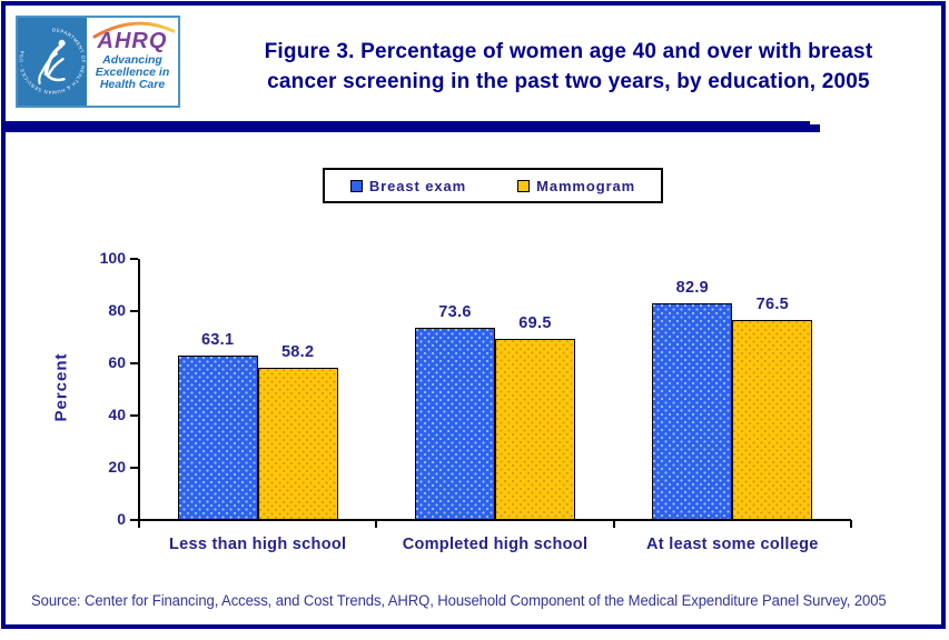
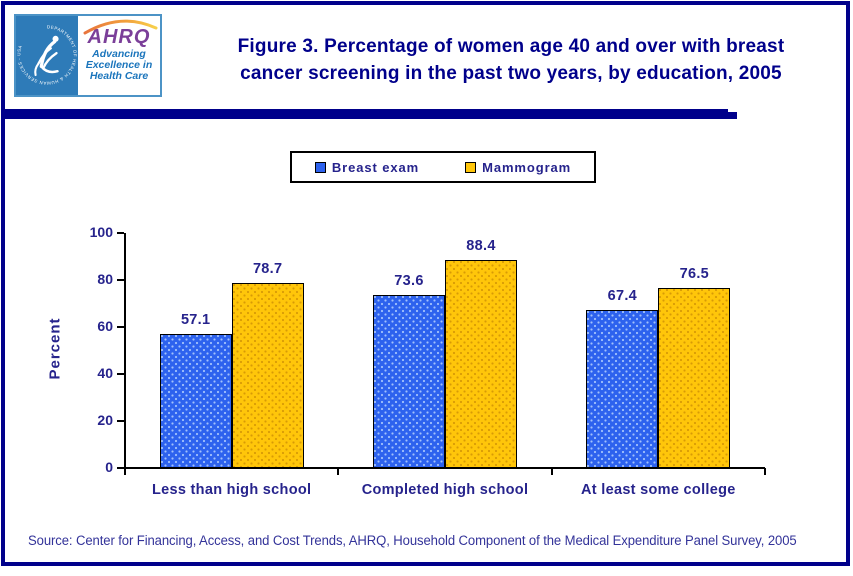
Breast exam/Less than high school: 63.1 -> 57.1
Mammogram/Less than high school: 58.2 -> 78.7
Mammogram/Completed high school: 69.5 -> 88.4
Breast exam/At least some college: 82.9 -> 67.4
